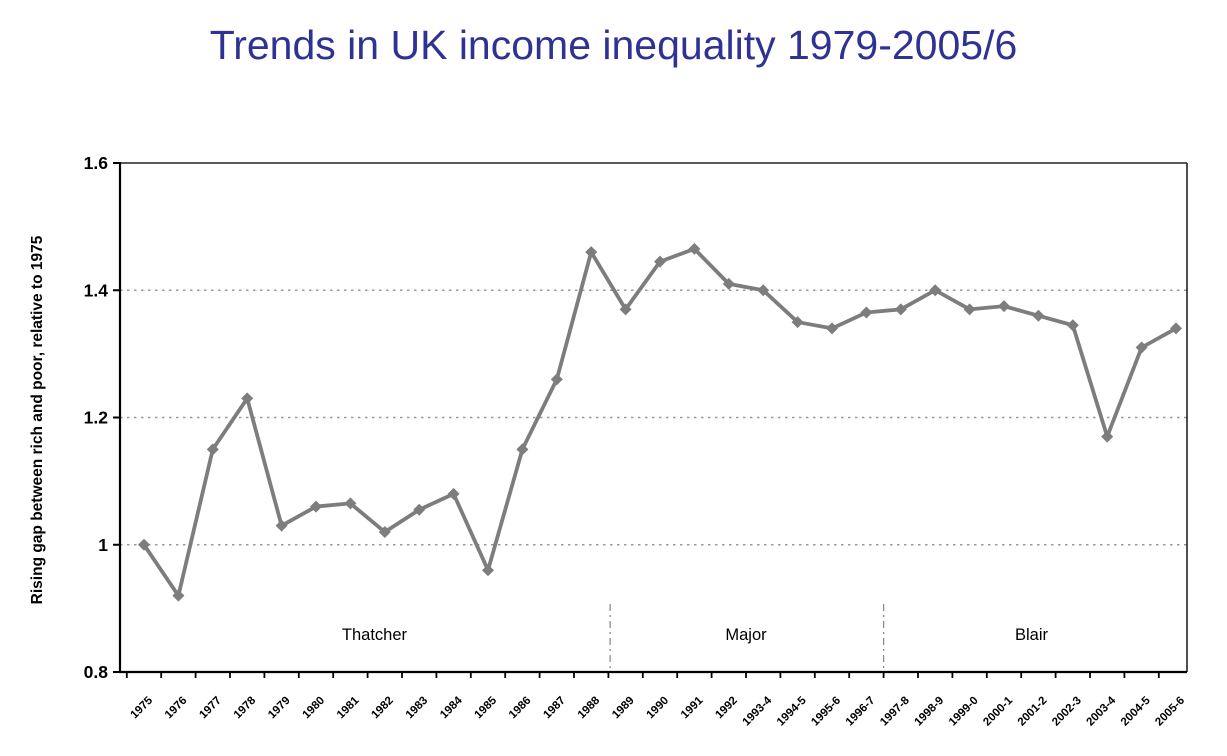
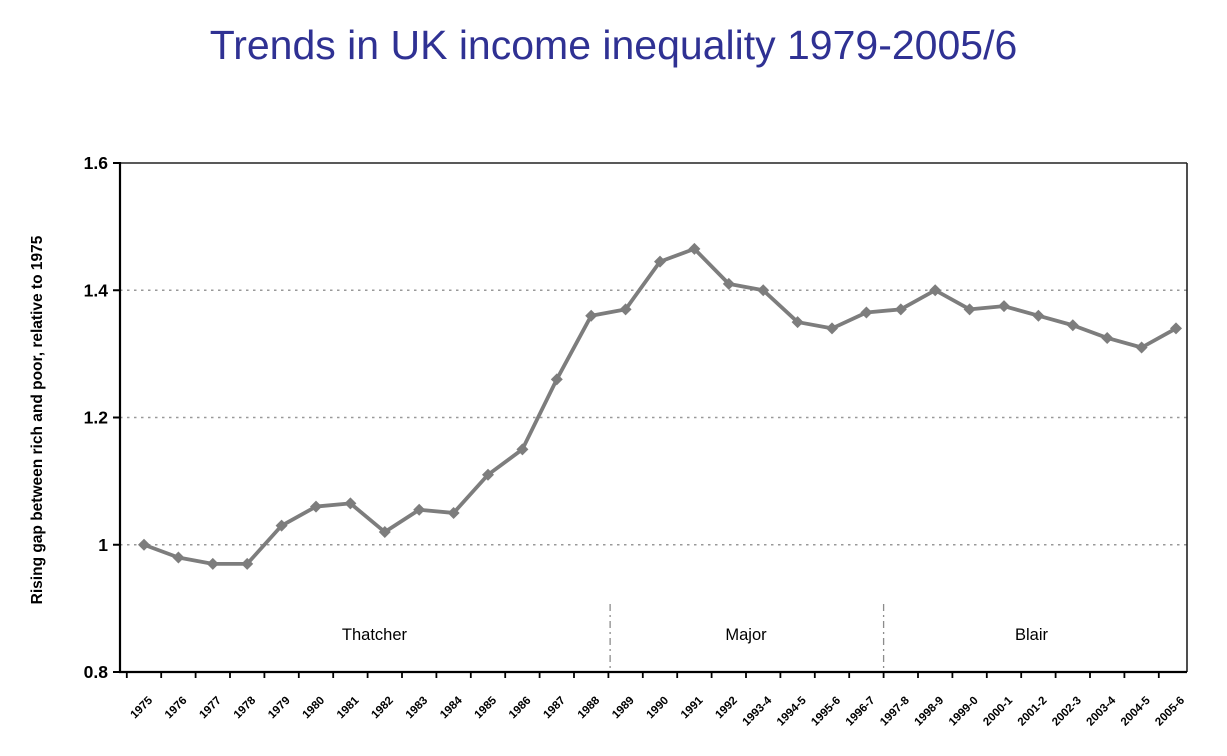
1976: 0.92 -> 0.98
1977: 1.15 -> 0.97
1978: 1.23 -> 0.97
1984: 1.08 -> 1.05
1985: 0.96 -> 1.11
1988: 1.46 -> 1.36
2003-4: 1.17 -> 1.32
